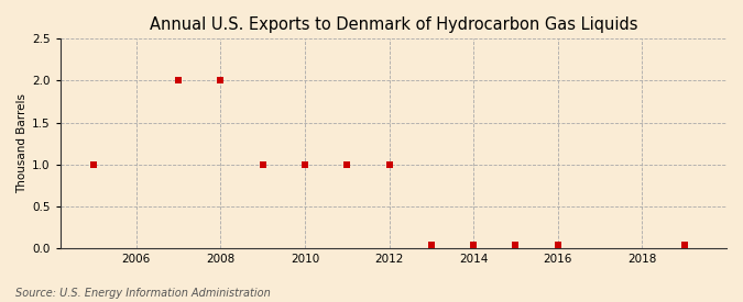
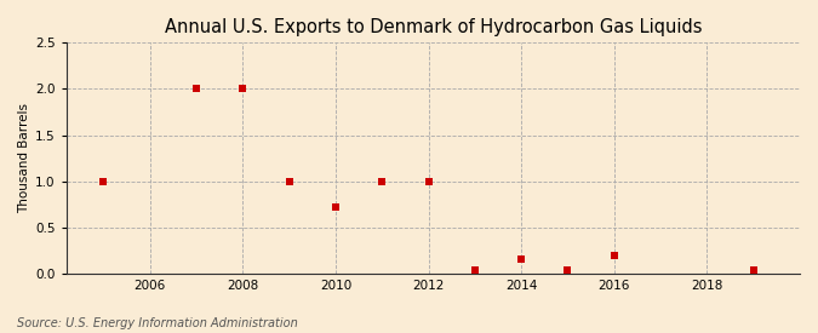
2010: 1.00 -> 0.72
2014: 0.04 -> 0.16
2016: 0.04 -> 0.20
